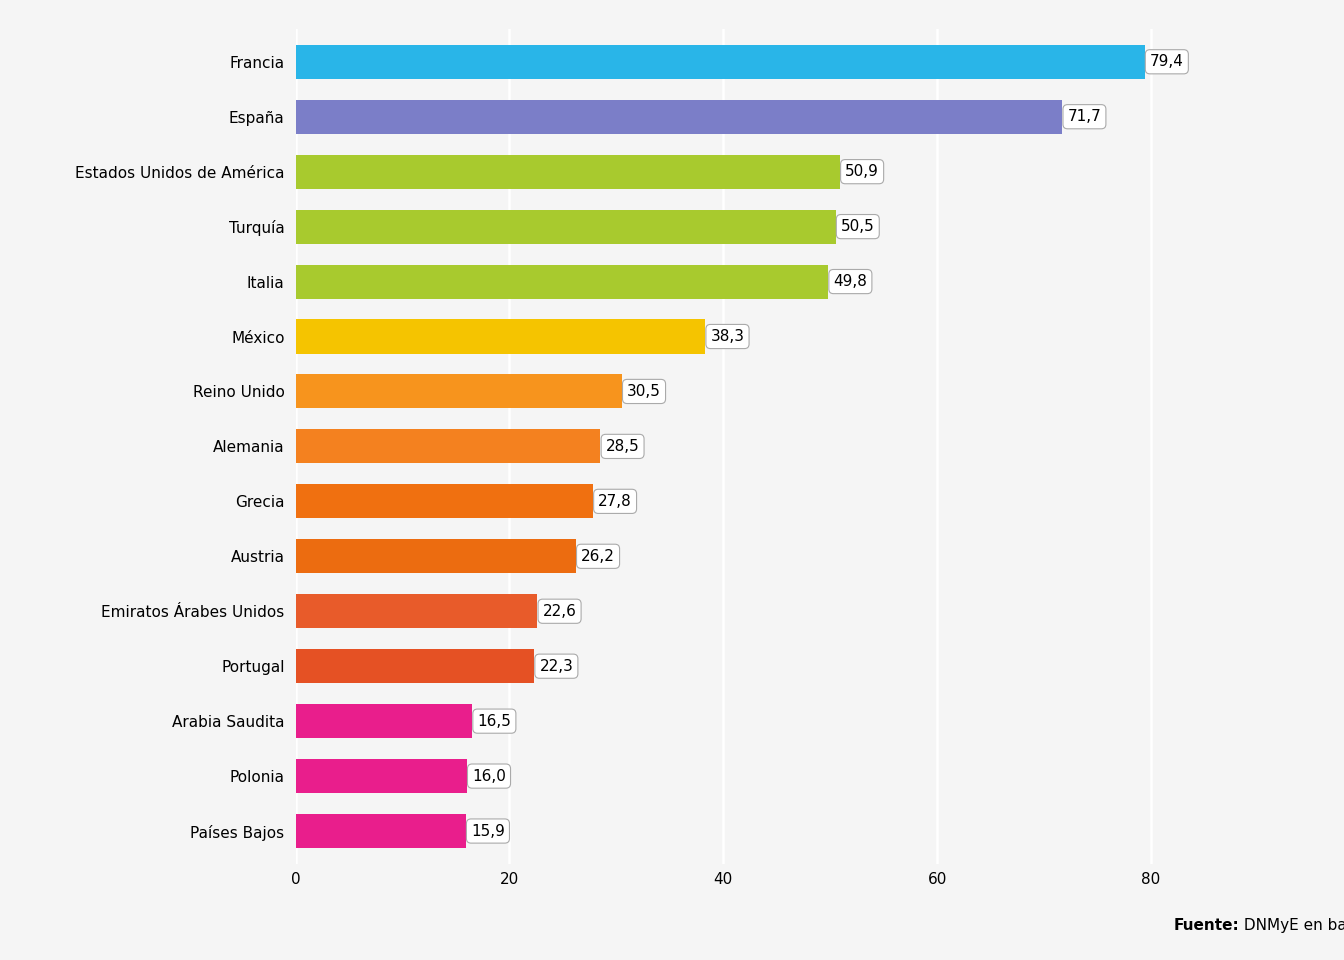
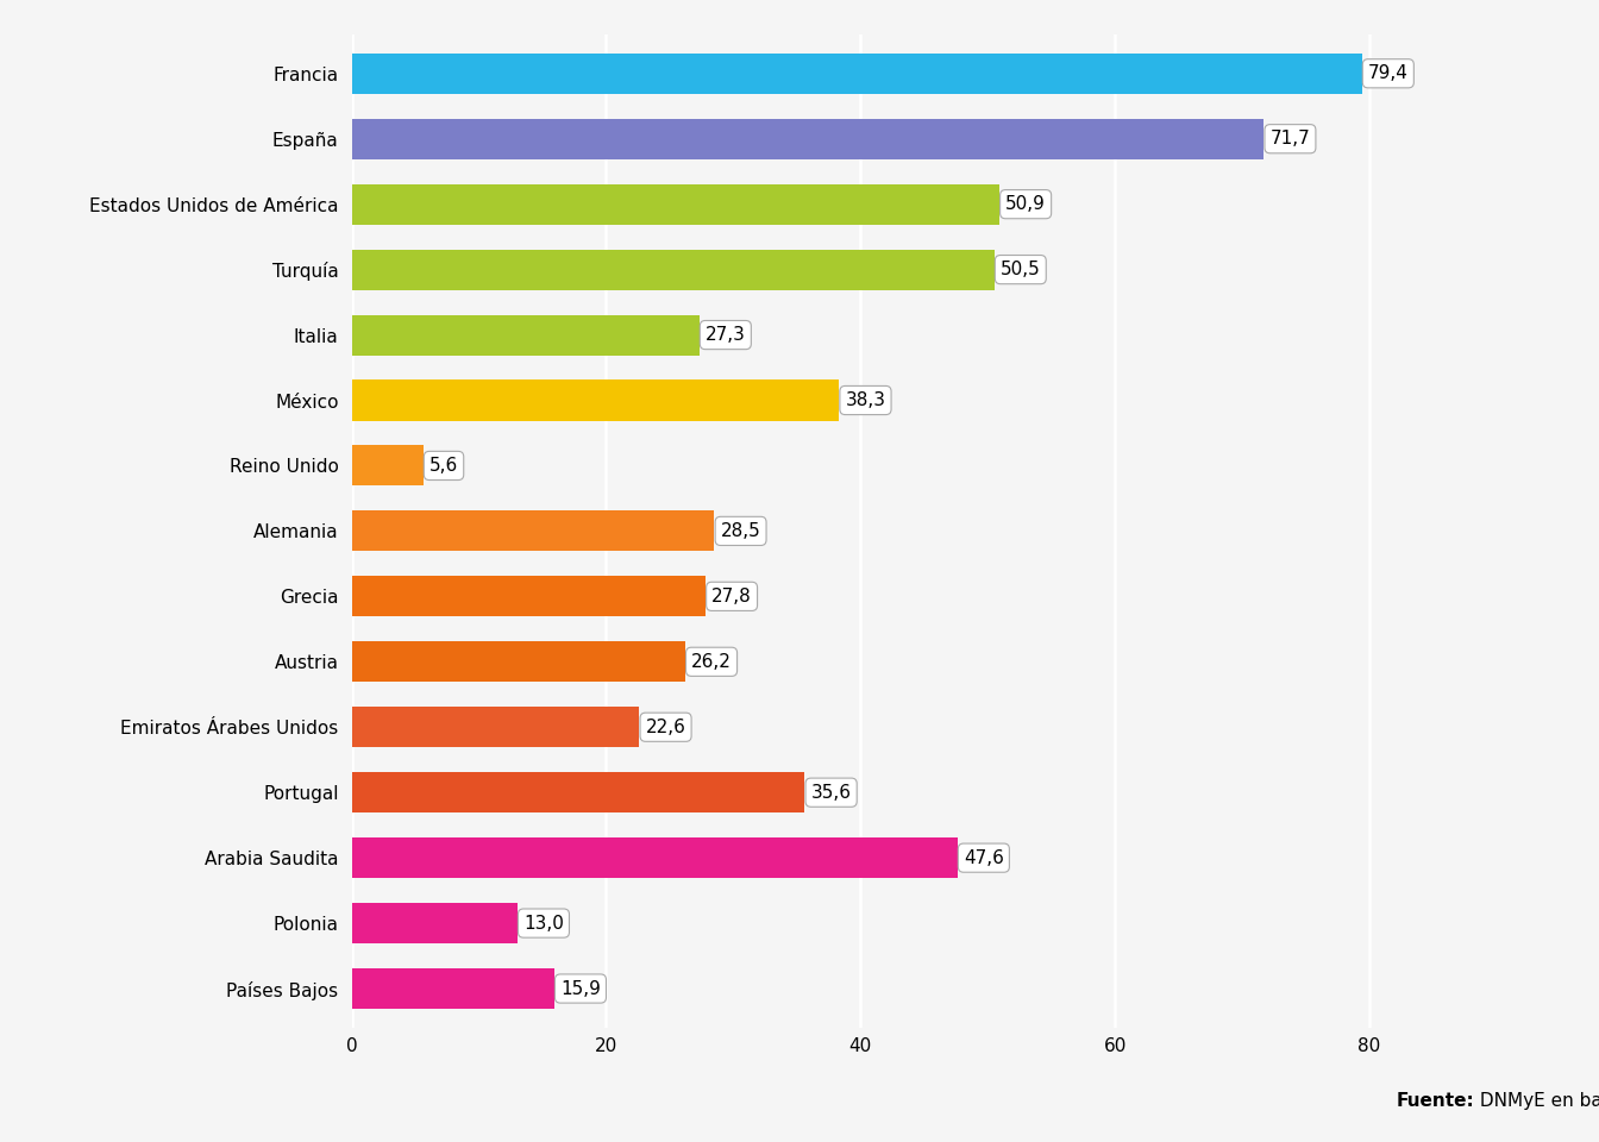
Italia: 49,8 -> 27,3
Reino Unido: 30,5 -> 5,6
Portugal: 22,3 -> 35,6
Arabia Saudita: 16,5 -> 47,6
Polonia: 16,0 -> 13,0
